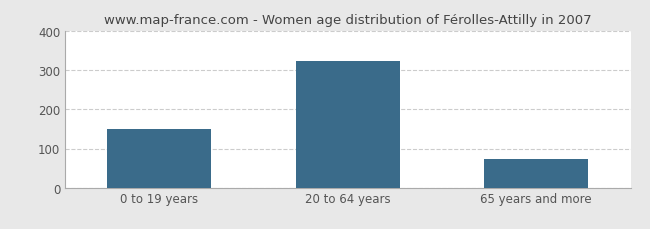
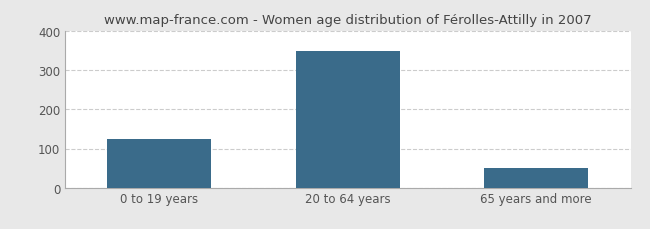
0 to 19 years: 150 -> 125
20 to 64 years: 325 -> 350
65 years and more: 73 -> 50
